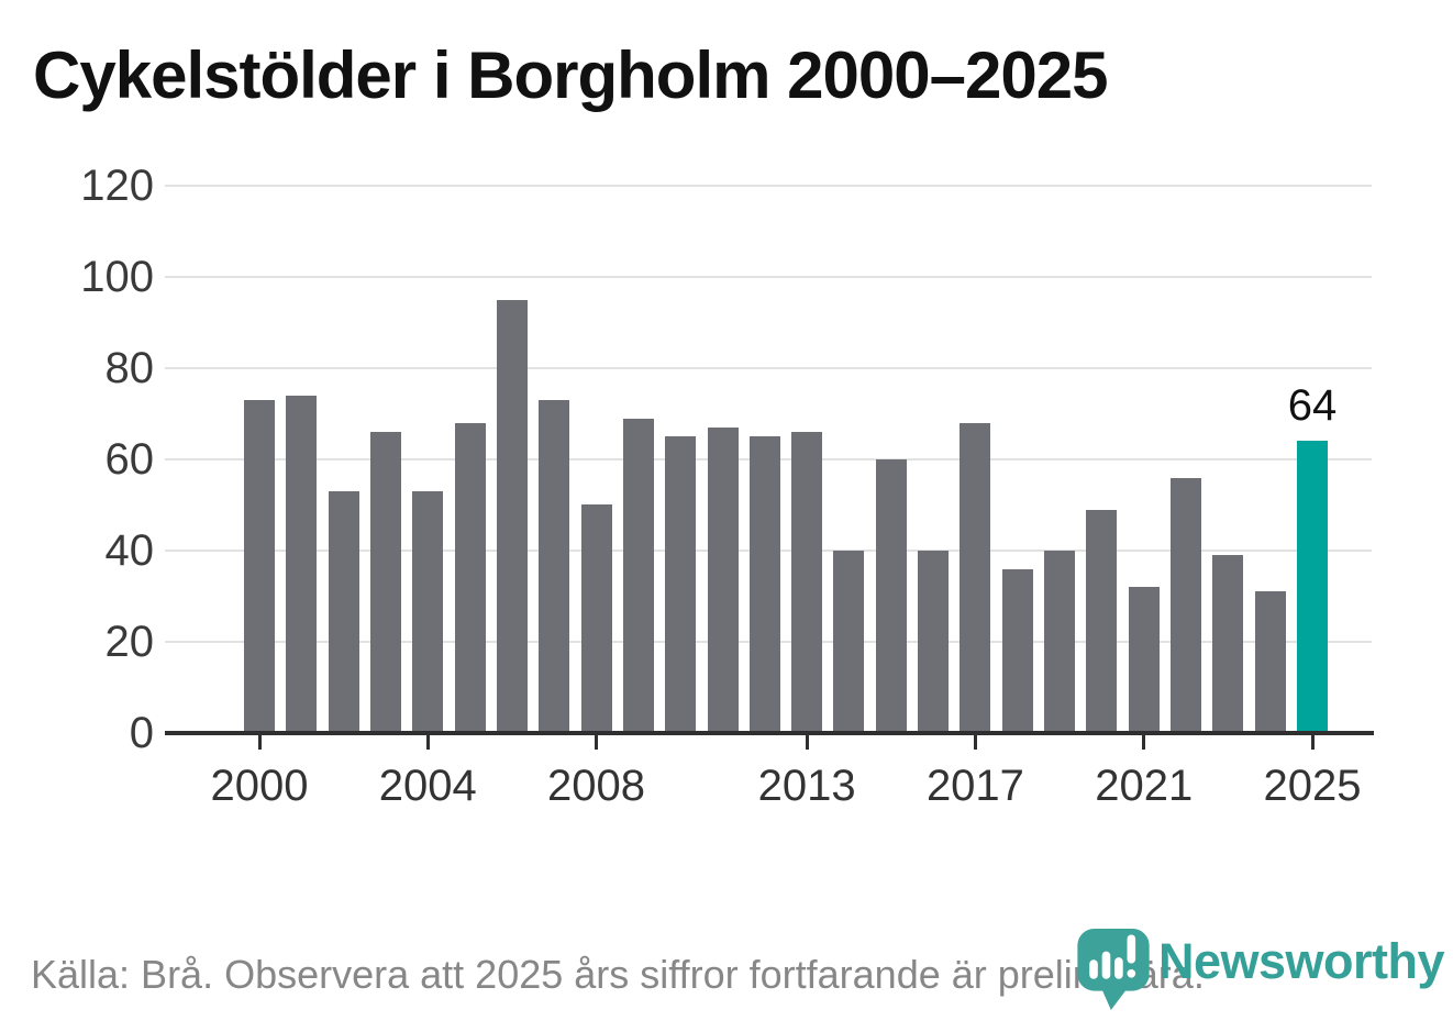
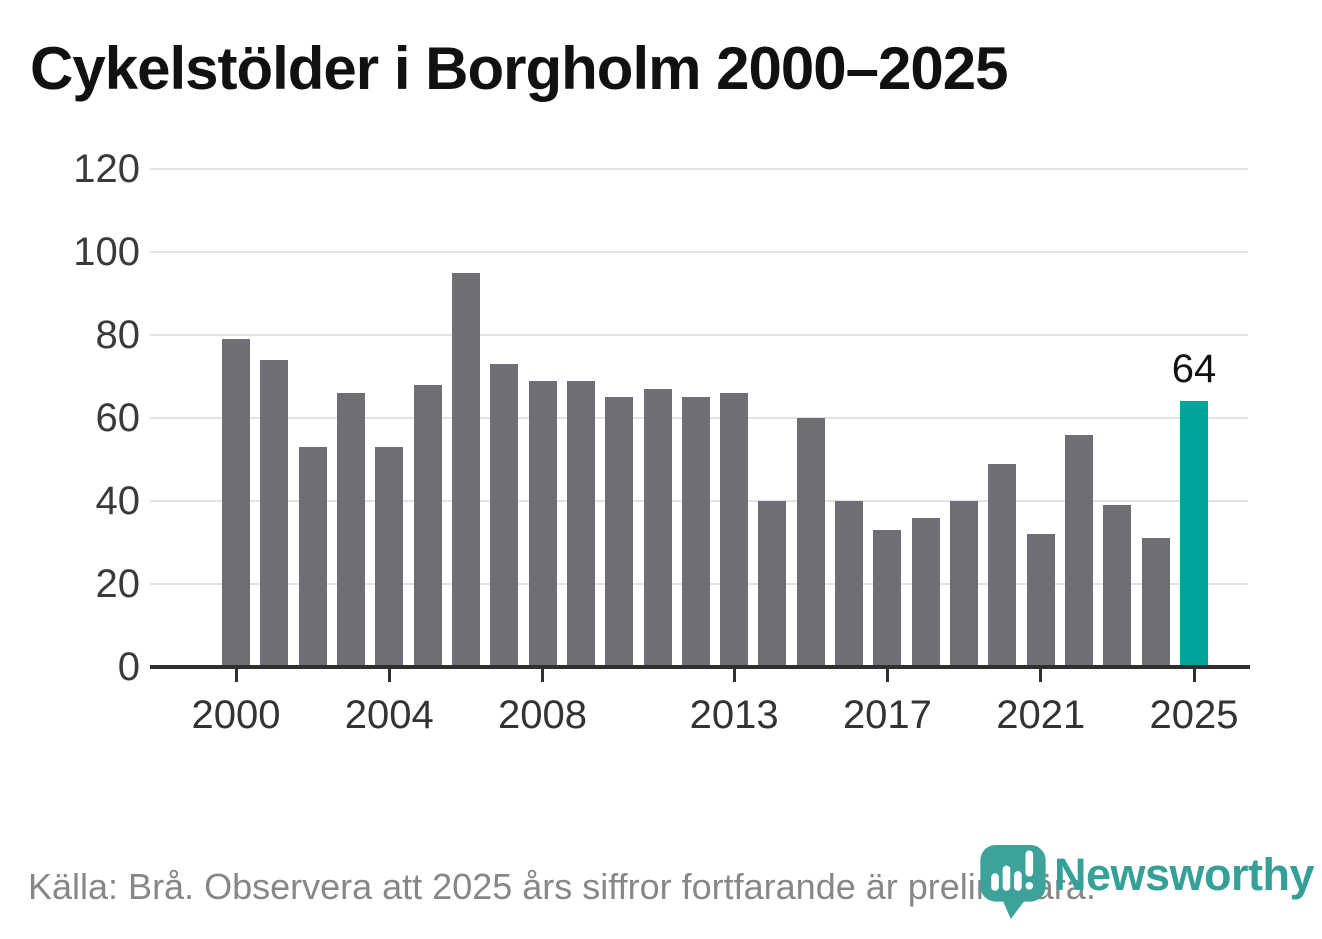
2000: 73 -> 79
2008: 50 -> 69
2017: 68 -> 33
